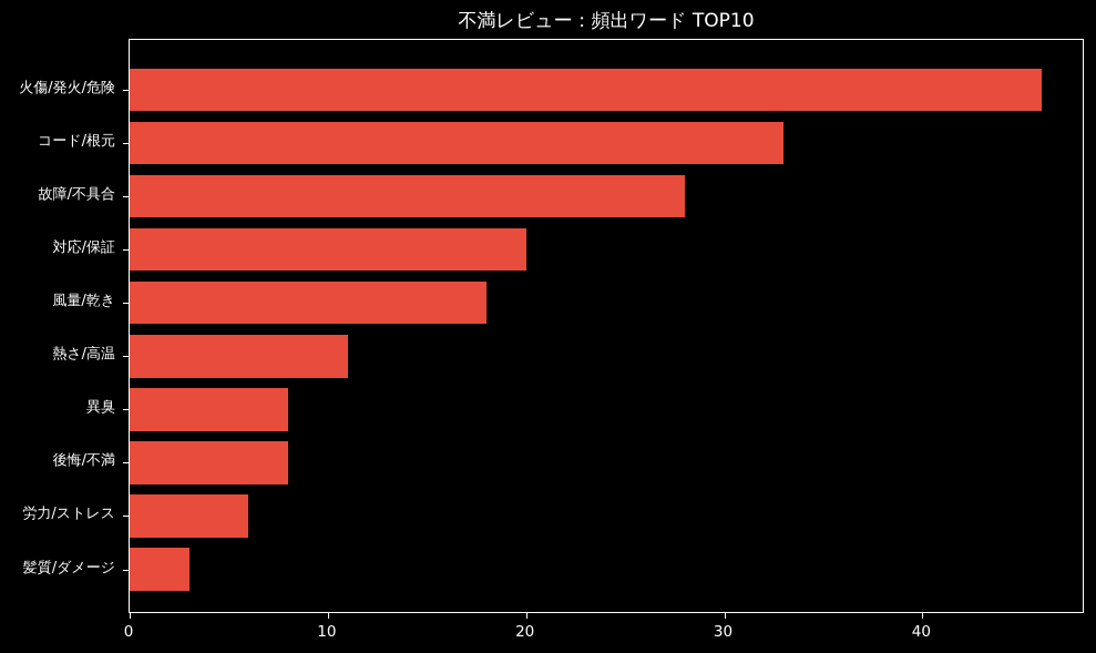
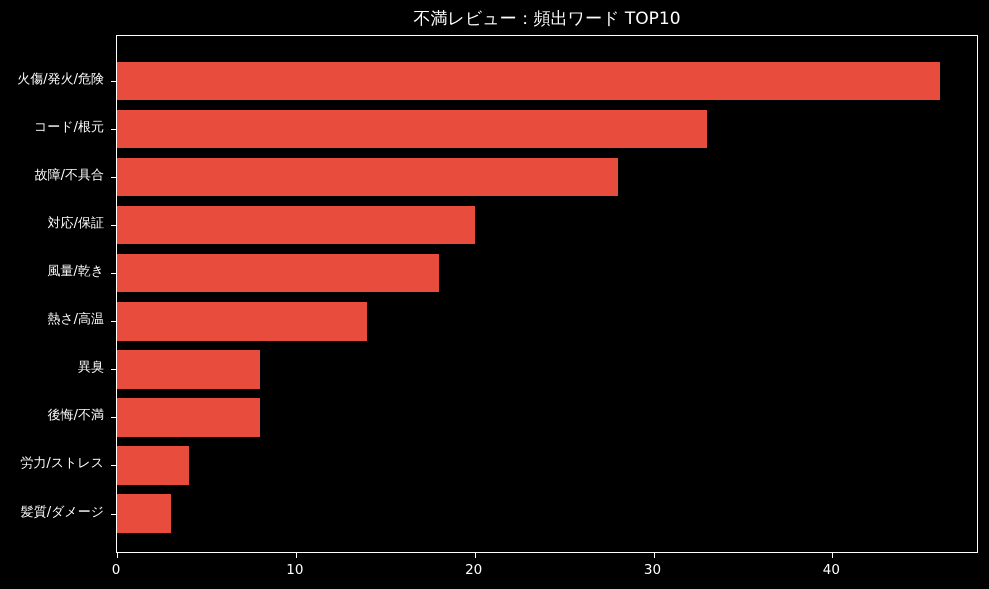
熱さ/高温: 11 -> 14
労力/ストレス: 6 -> 4
